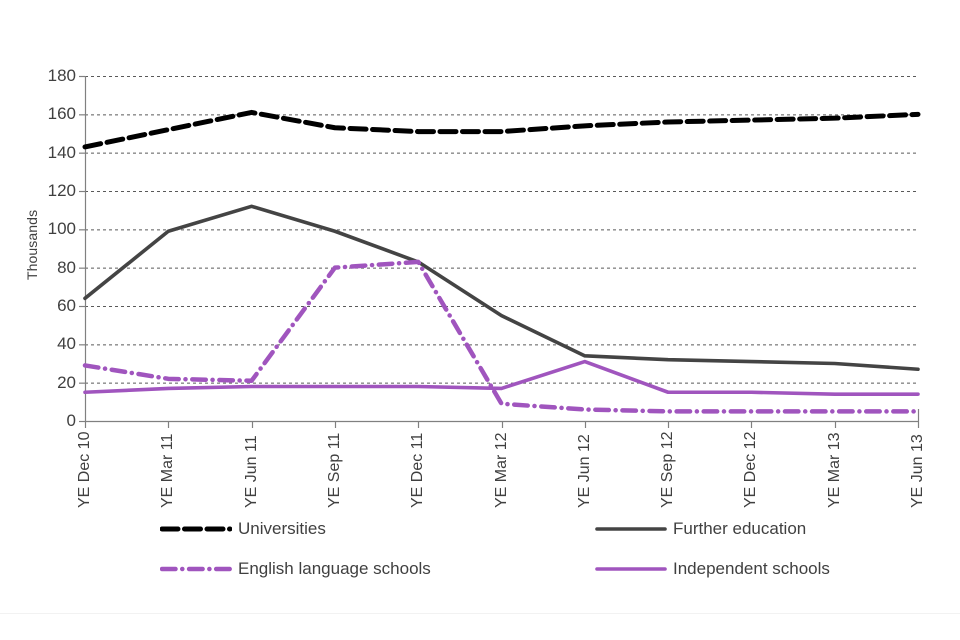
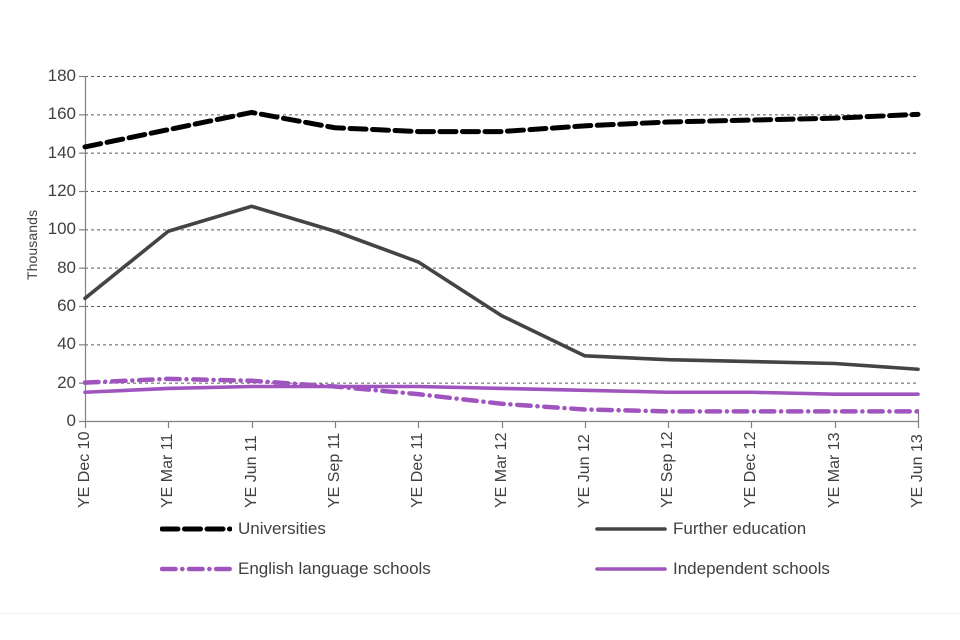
English language schools/YE Dec 10: 29 -> 20
English language schools/YE Sep 11: 80 -> 18
English language schools/YE Dec 11: 83 -> 14
Independent schools/YE Jun 12: 31 -> 16
